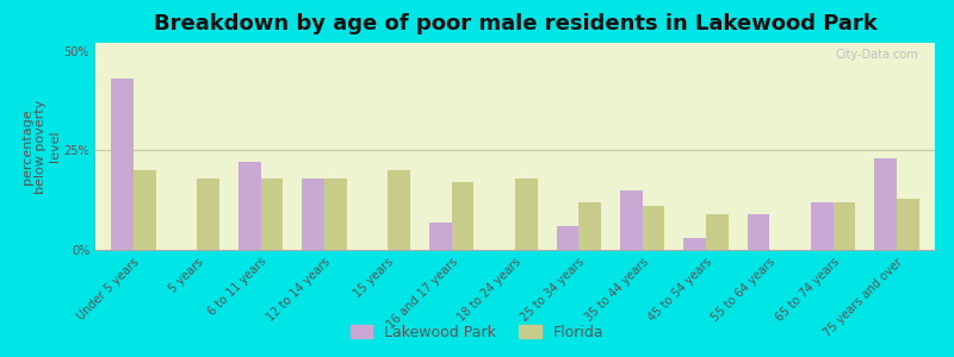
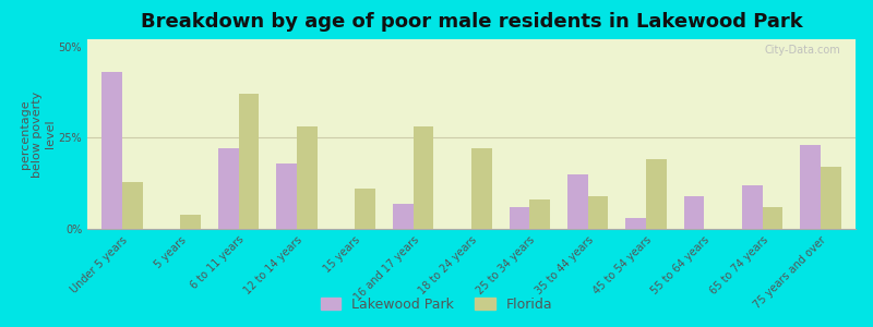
Florida/Under 5 years: 20% -> 13%
Florida/5 years: 18% -> 4%
Florida/6 to 11 years: 18% -> 37%
Florida/12 to 14 years: 18% -> 28%
Florida/15 years: 20% -> 11%
Florida/16 and 17 years: 17% -> 28%
Florida/18 to 24 years: 18% -> 22%
Florida/25 to 34 years: 12% -> 8%
Florida/35 to 44 years: 11% -> 9%
Florida/45 to 54 years: 9% -> 19%
Florida/65 to 74 years: 12% -> 6%
Florida/75 years and over: 13% -> 17%
